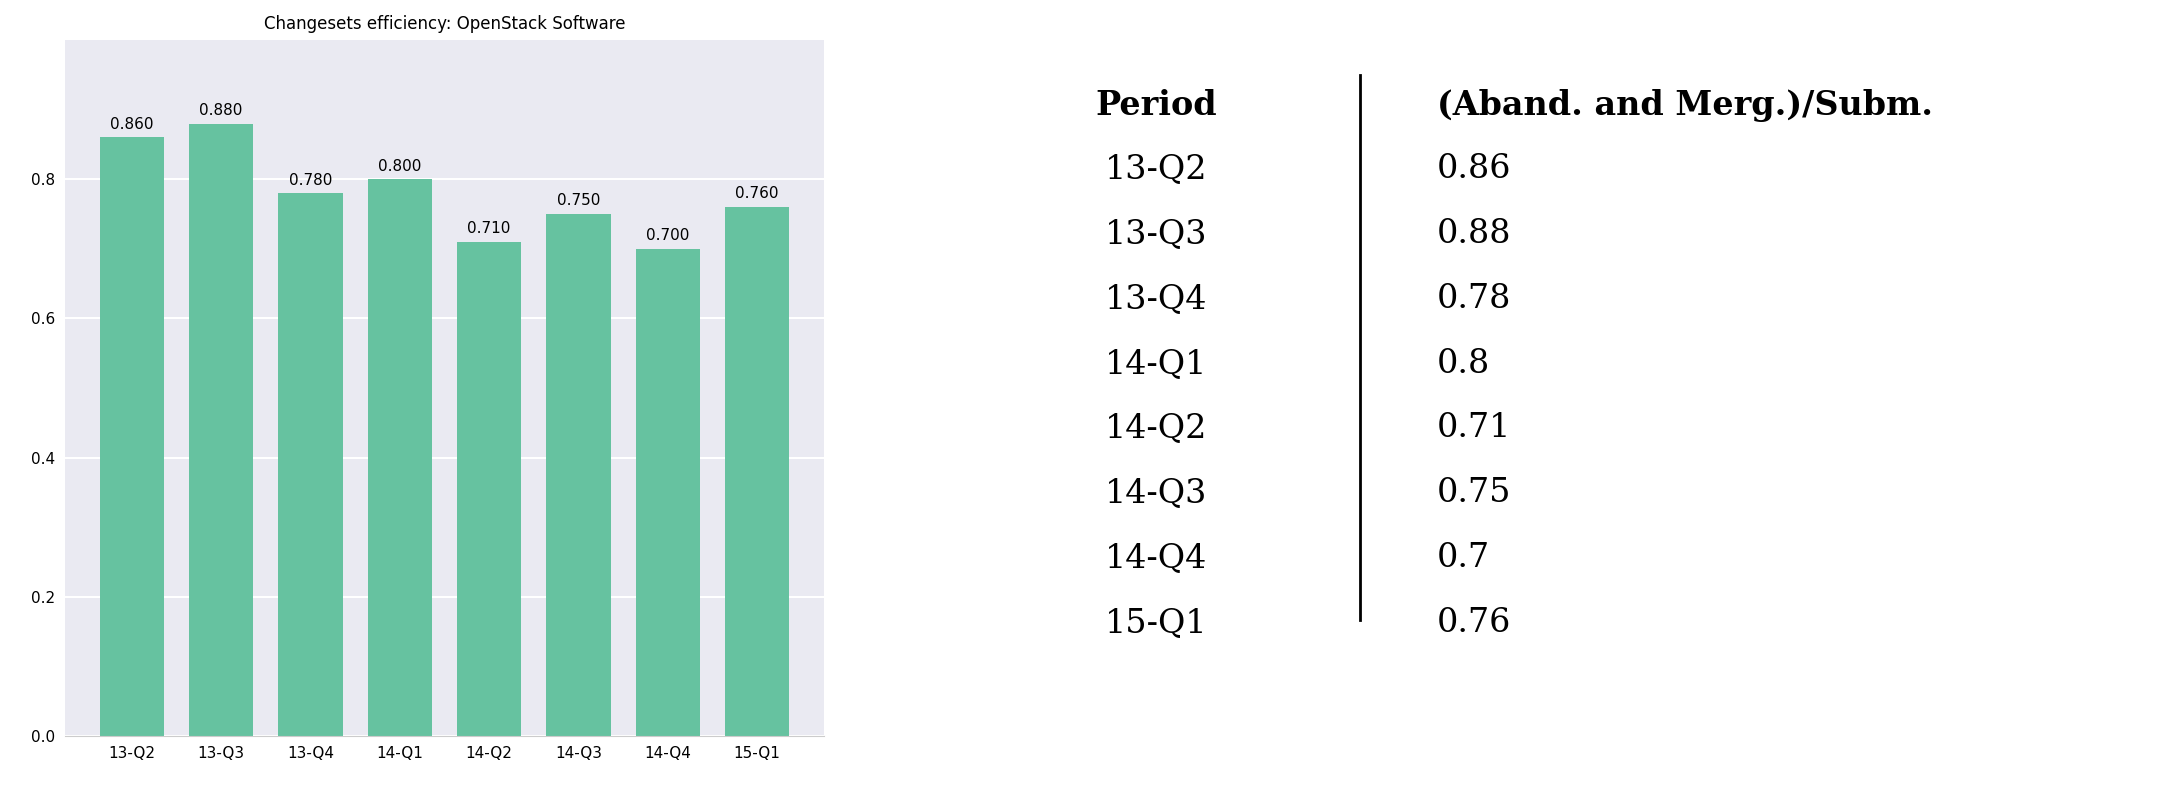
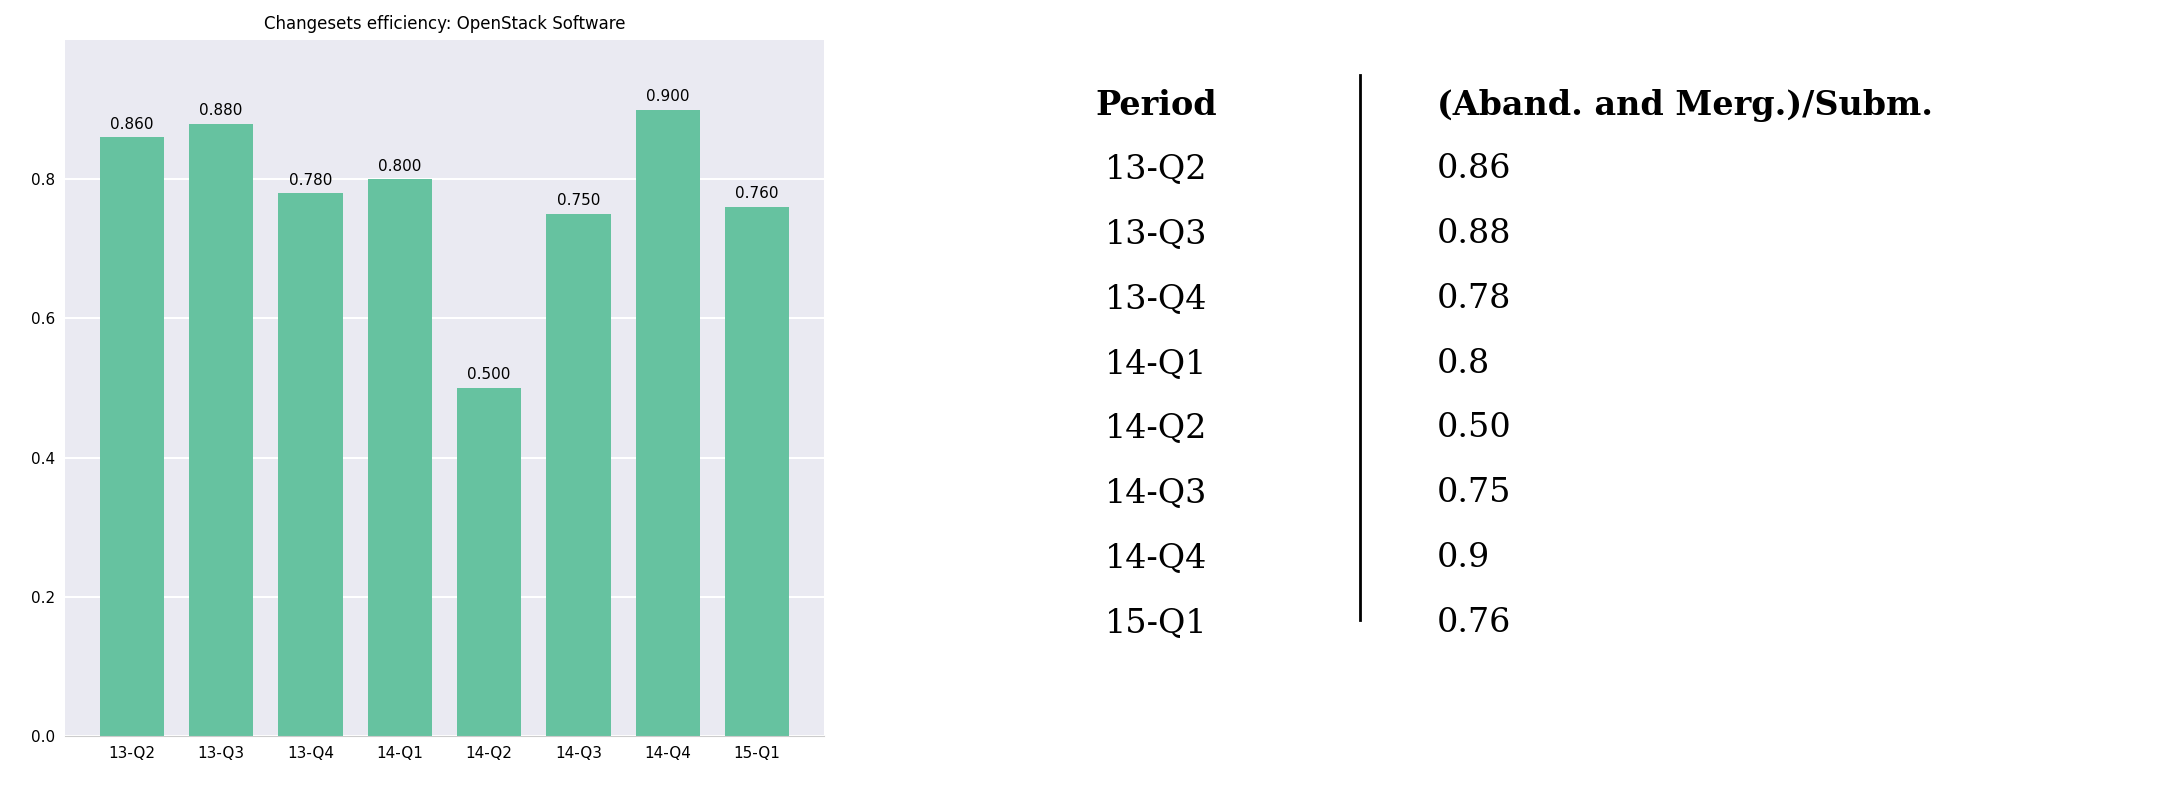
14-Q2: 0.71 -> 0.50
14-Q4: 0.7 -> 0.9
